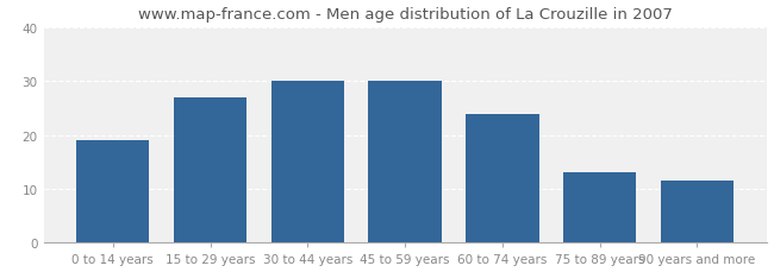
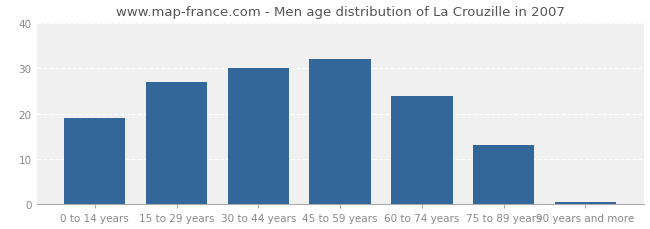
45 to 59 years: 30.0 -> 32.0
90 years and more: 11.5 -> 0.5
